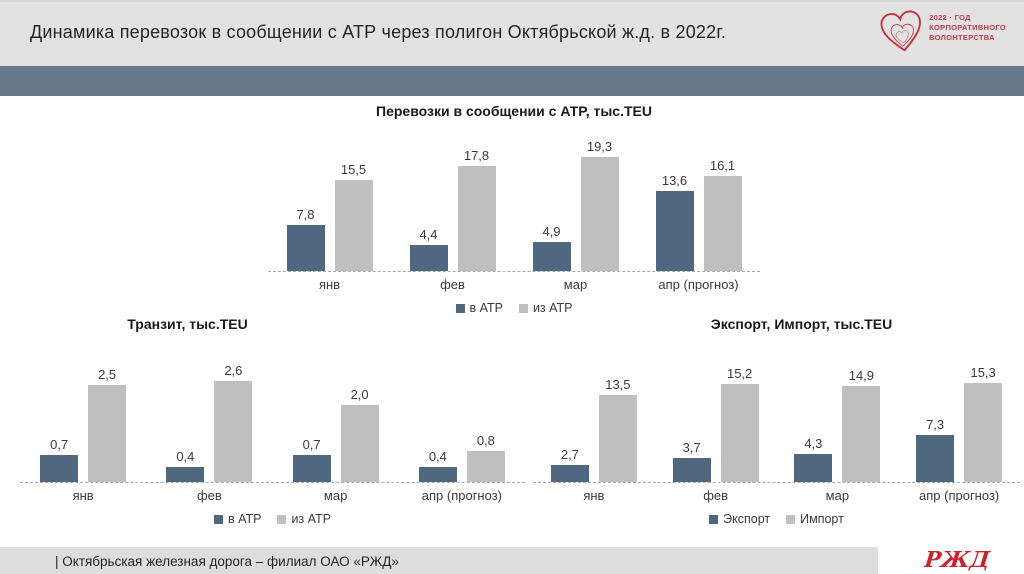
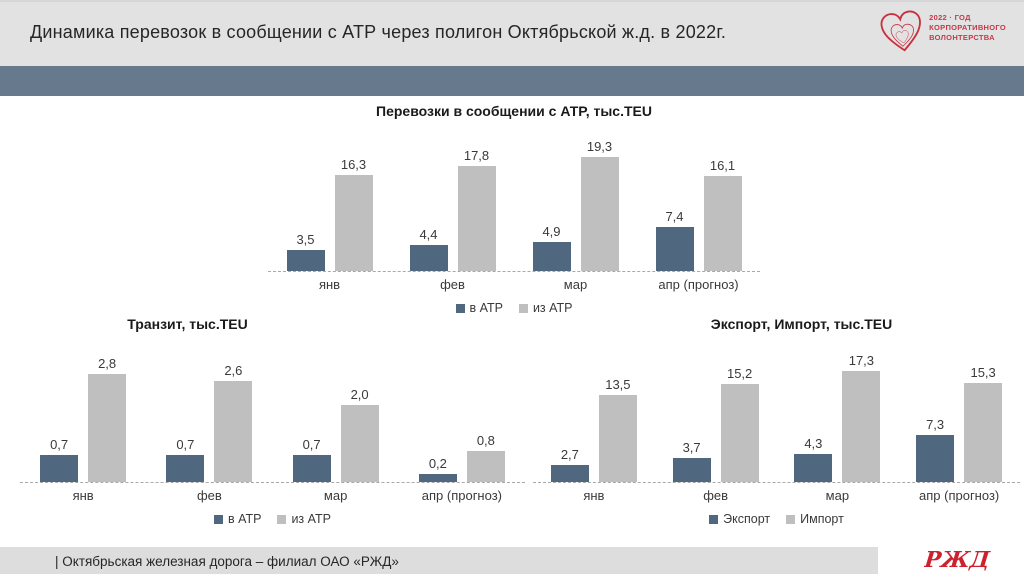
Перевозки в сообщении с АТР, тыс.TEU/в АТР/янв: 7,8 -> 3,5
Перевозки в сообщении с АТР, тыс.TEU/из АТР/янв: 15,5 -> 16,3
Перевозки в сообщении с АТР, тыс.TEU/в АТР/апр (прогноз): 13,6 -> 7,4
Транзит, тыс.TEU/из АТР/янв: 2,5 -> 2,8
Транзит, тыс.TEU/в АТР/фев: 0,4 -> 0,7
Транзит, тыс.TEU/в АТР/апр (прогноз): 0,4 -> 0,2
Экспорт, Импорт, тыс.TEU/Импорт/мар: 14,9 -> 17,3
